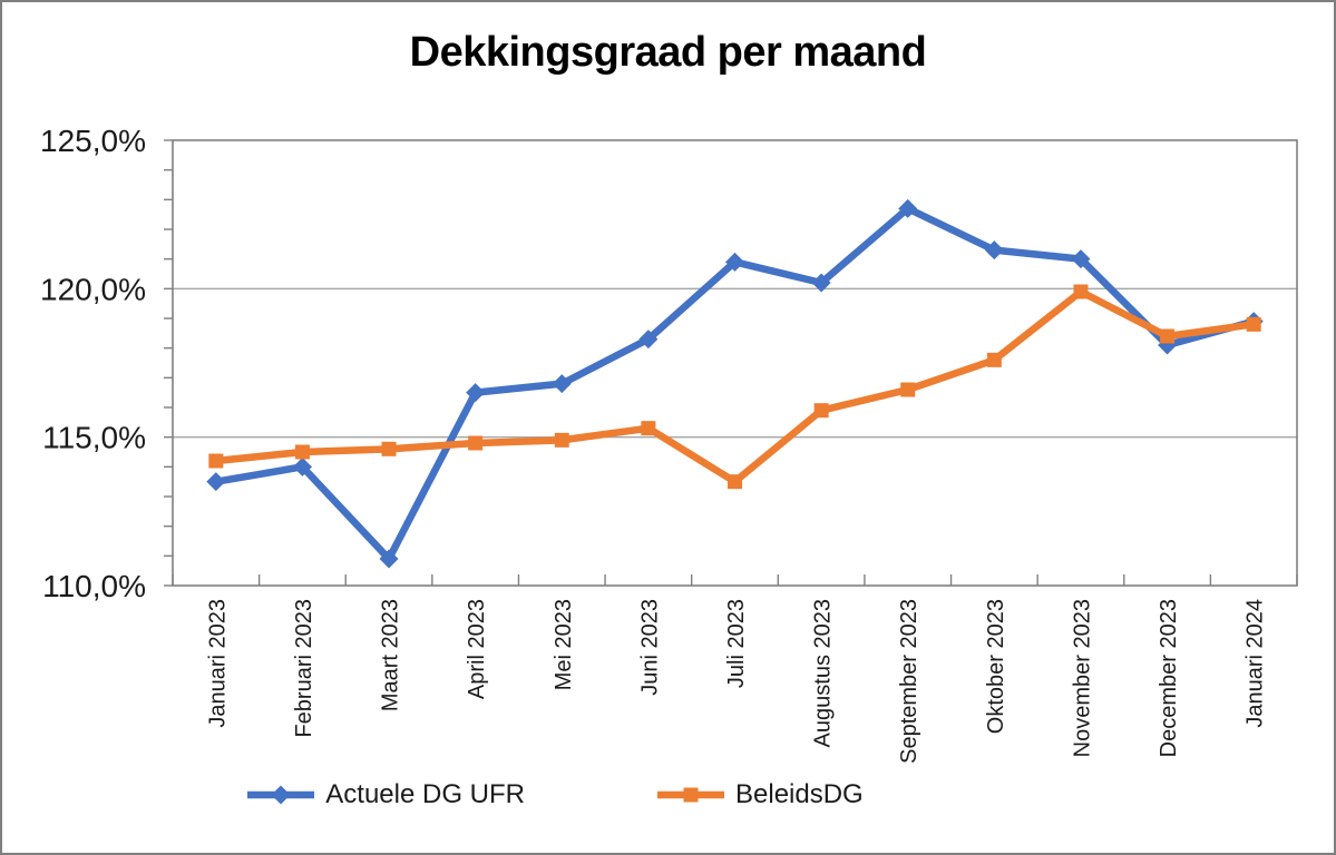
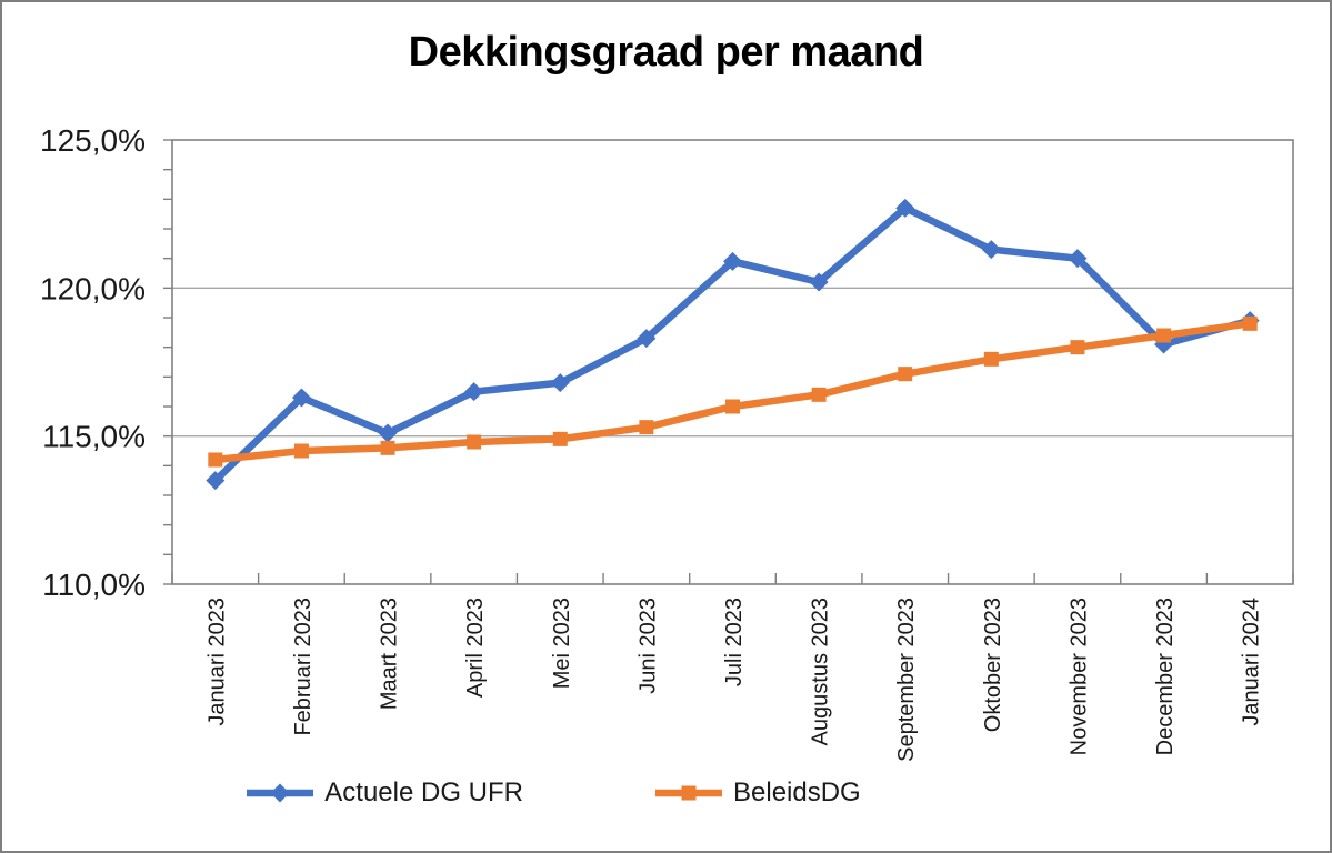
Actuele DG UFR/Februari 2023: 114,0% -> 116,3%
Actuele DG UFR/Maart 2023: 110,9% -> 115,1%
BeleidsDG/Juli 2023: 113,5% -> 116,0%
BeleidsDG/Augustus 2023: 115,9% -> 116,4%
BeleidsDG/September 2023: 116,6% -> 117,1%
BeleidsDG/November 2023: 119,9% -> 118,0%
